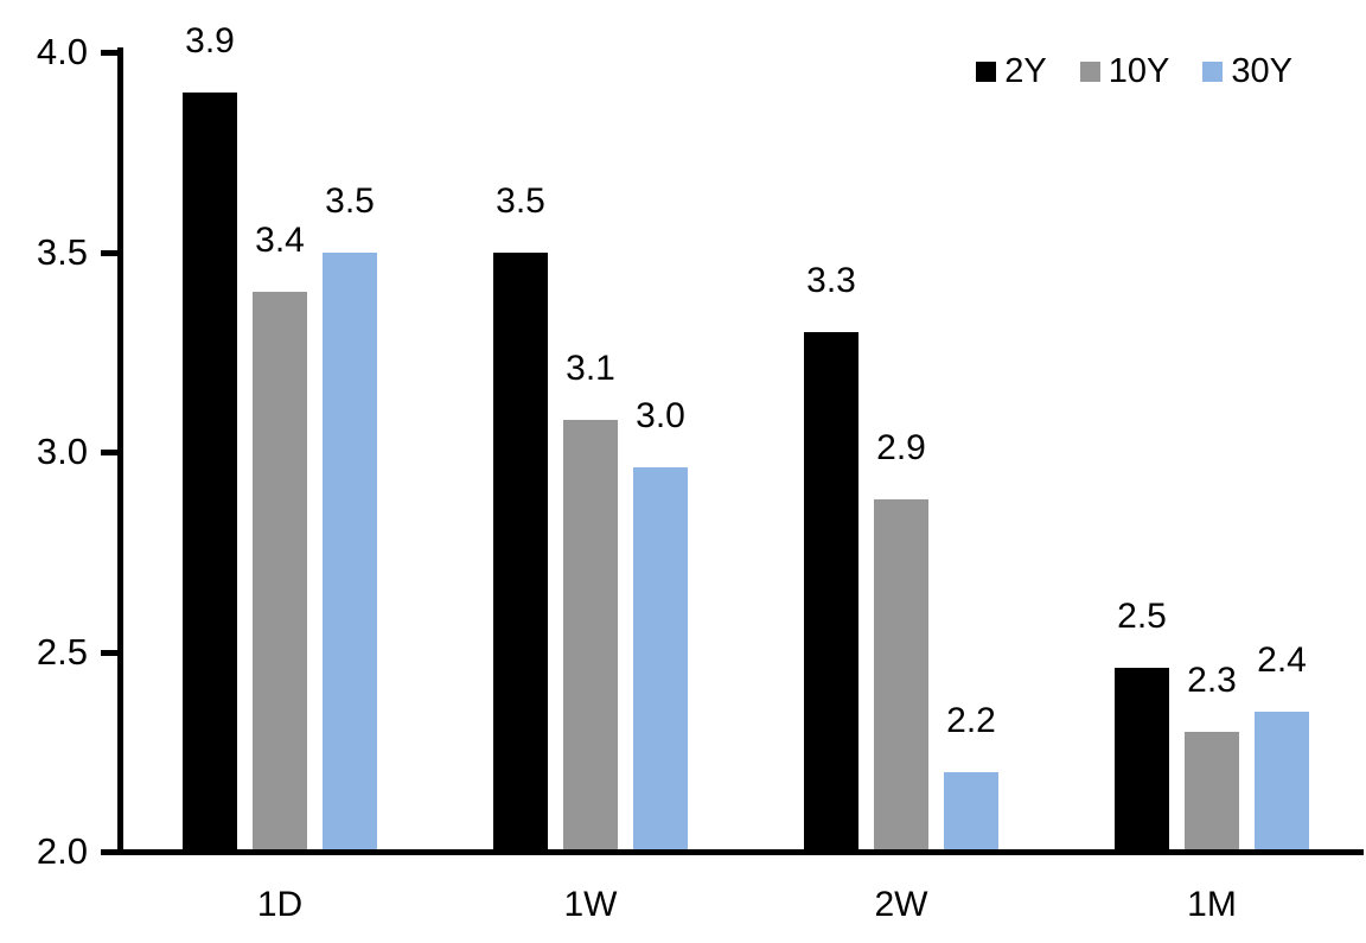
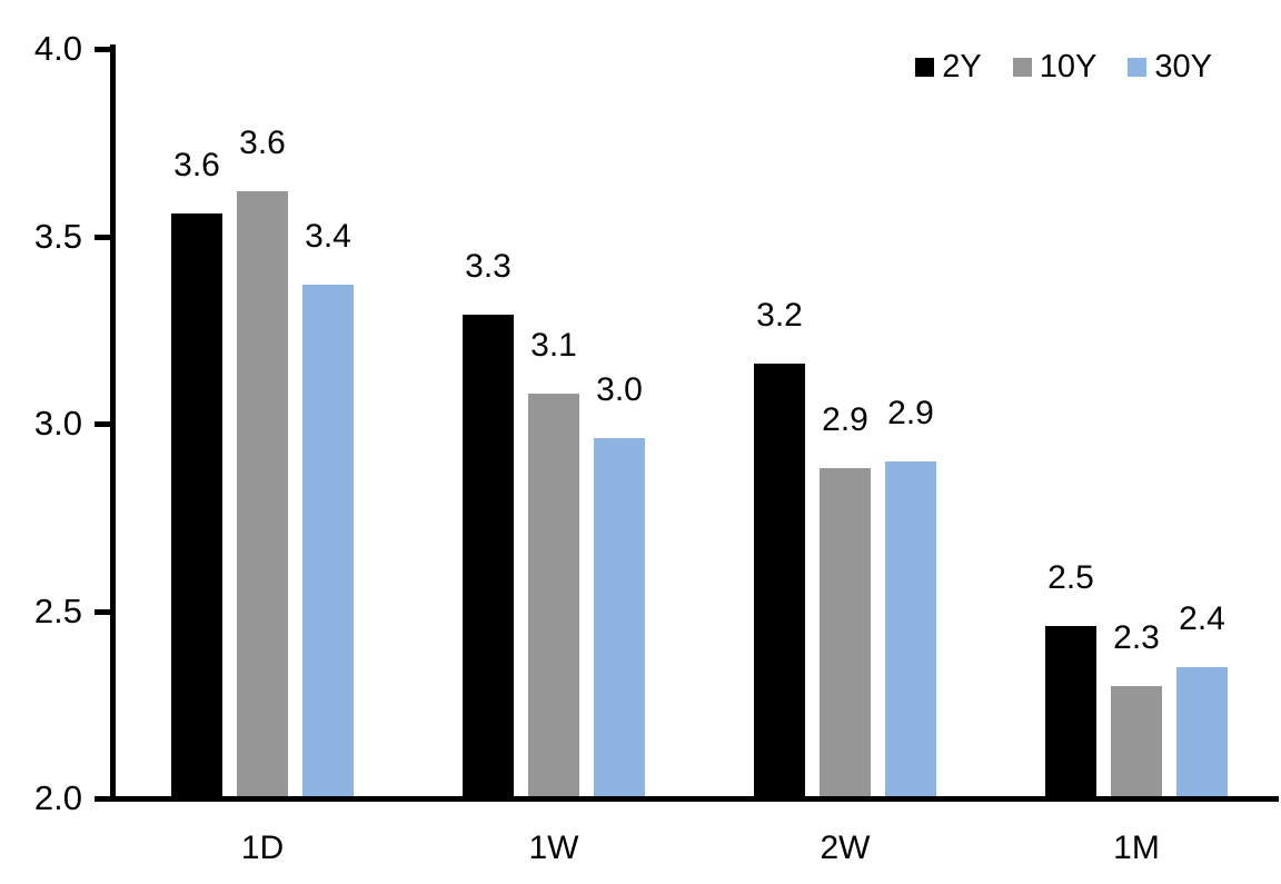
2Y/1D: 3.9 -> 3.6
10Y/1D: 3.4 -> 3.6
30Y/1D: 3.5 -> 3.4
2Y/1W: 3.5 -> 3.3
2Y/2W: 3.3 -> 3.2
30Y/2W: 2.2 -> 2.9
